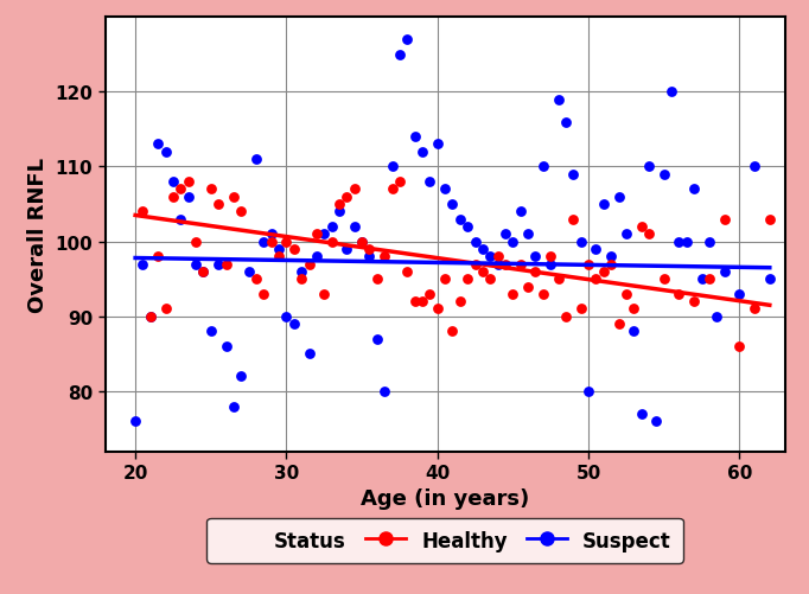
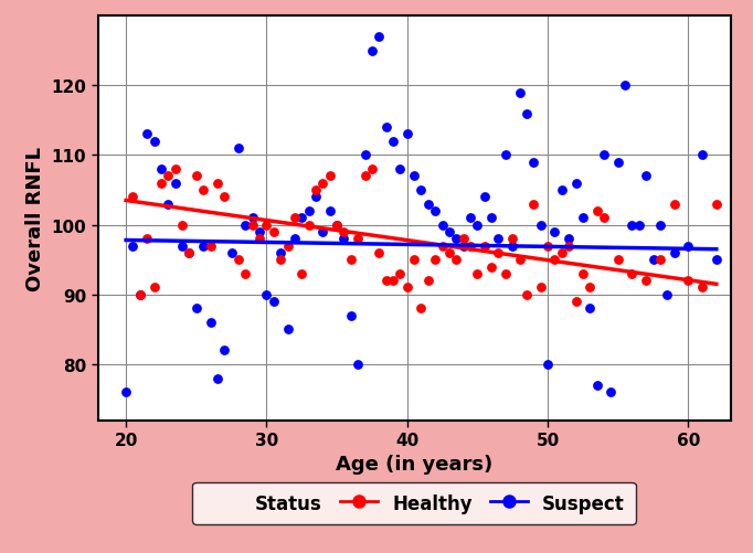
Healthy/60: 86 -> 92
Suspect/60: 93 -> 97
